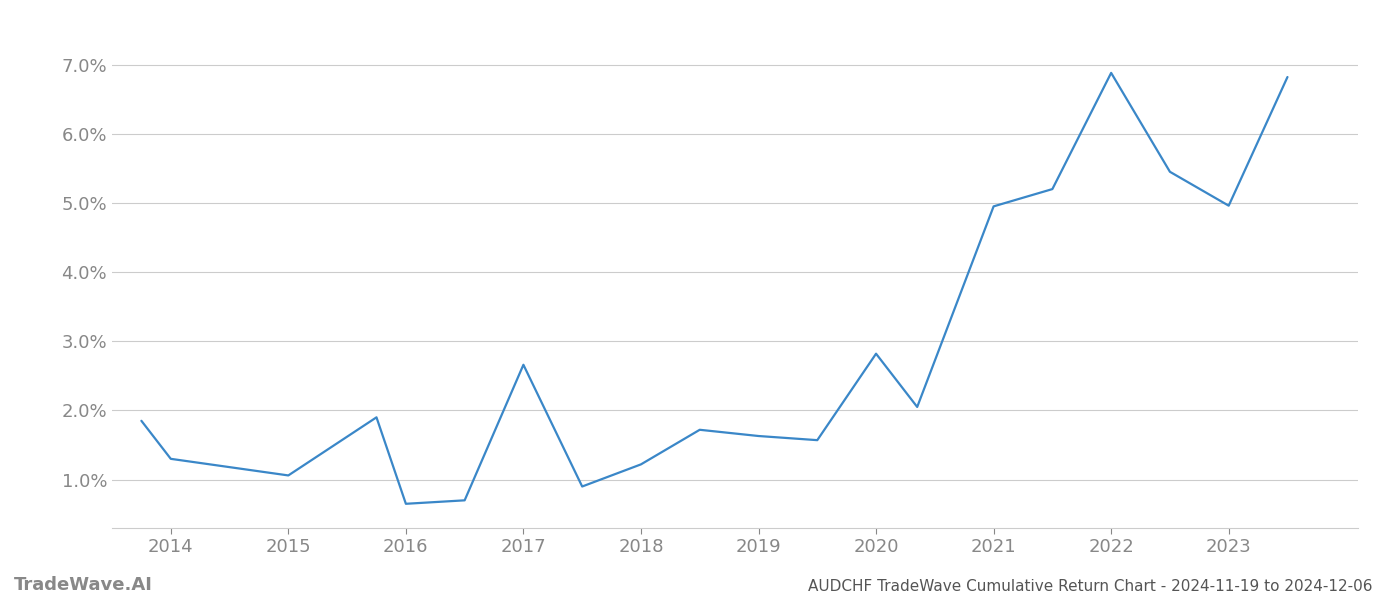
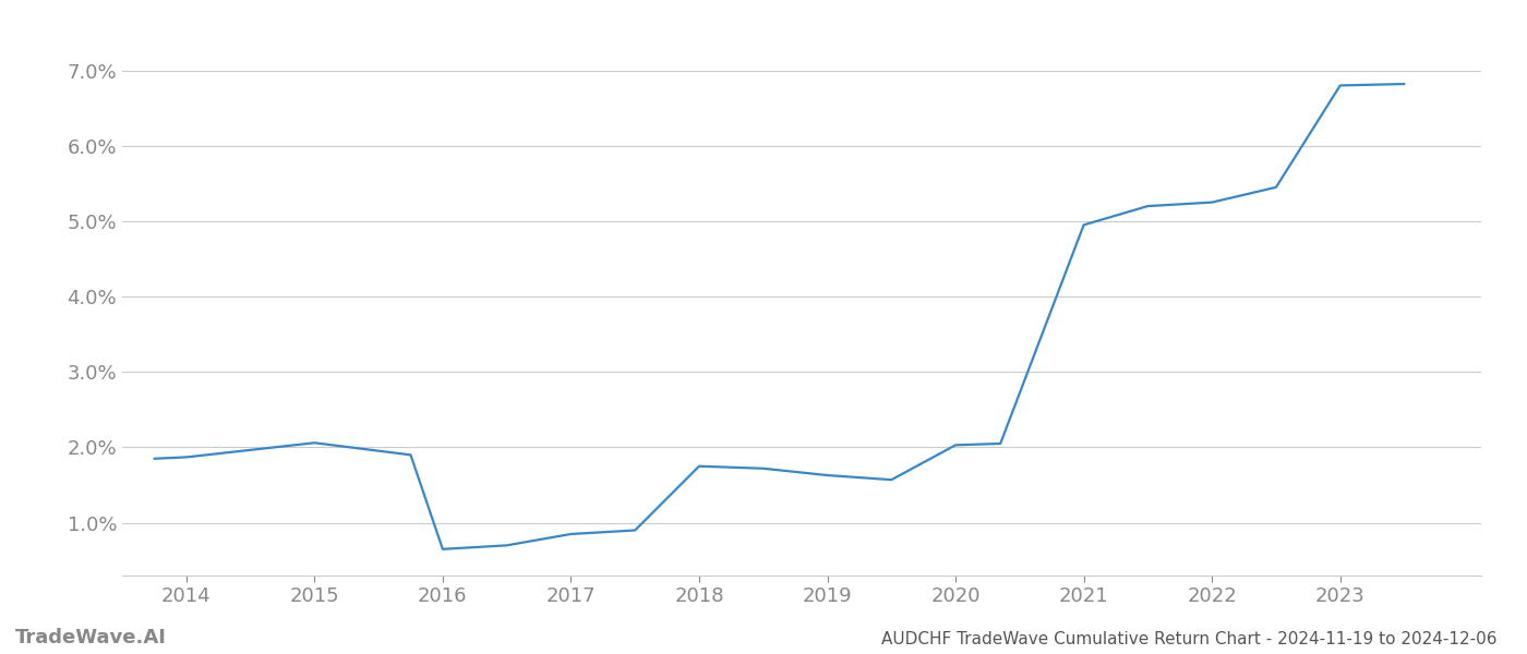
2014: 1.30% -> 1.87%
2015: 1.06% -> 2.06%
2017: 2.66% -> 0.85%
2018: 1.22% -> 1.75%
2020: 2.82% -> 2.03%
2022: 6.88% -> 5.25%
2023: 4.96% -> 6.80%
